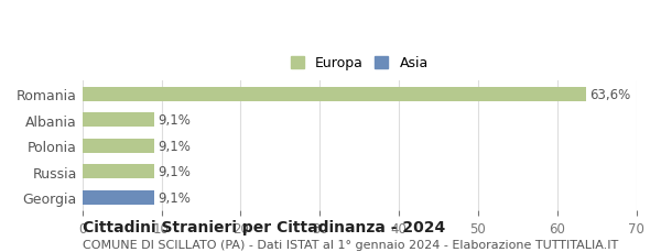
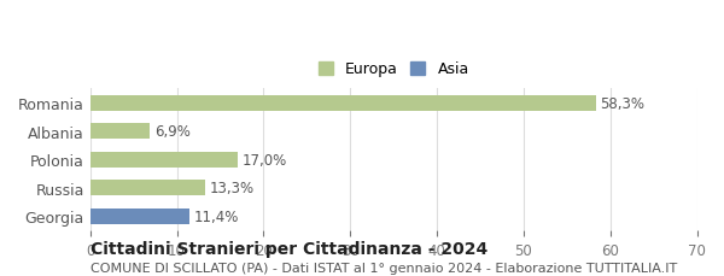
Romania: 63,6% -> 58,3%
Albania: 9,1% -> 6,9%
Polonia: 9,1% -> 17,0%
Russia: 9,1% -> 13,3%
Georgia: 9,1% -> 11,4%
